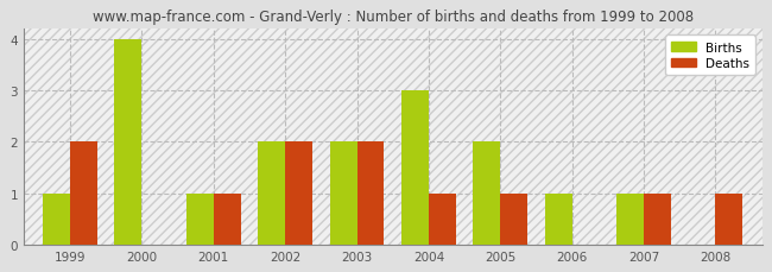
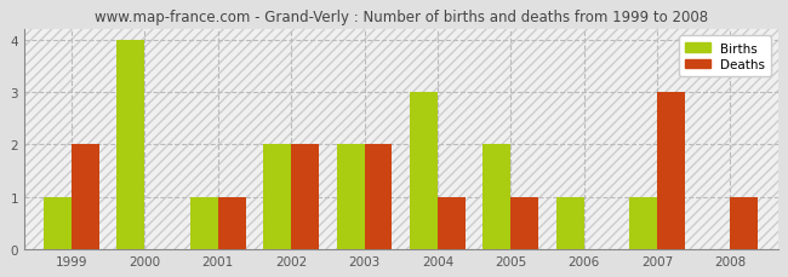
Deaths/2007: 1 -> 3
